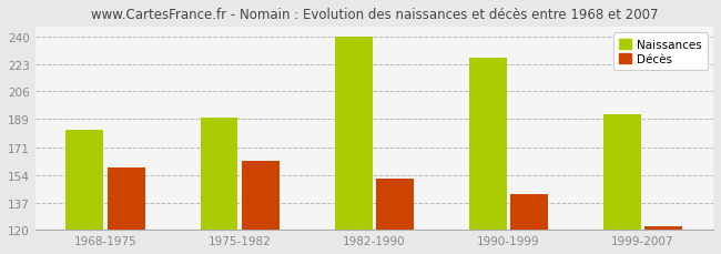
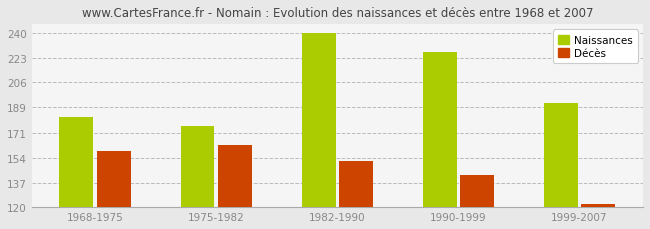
Naissances/1975-1982: 190 -> 176
